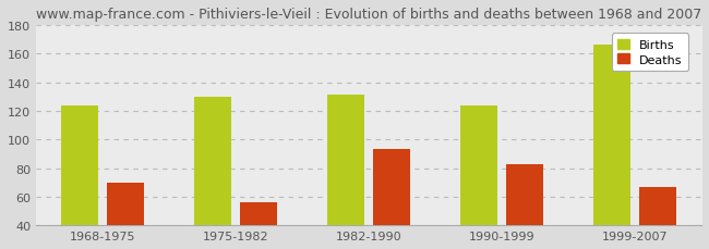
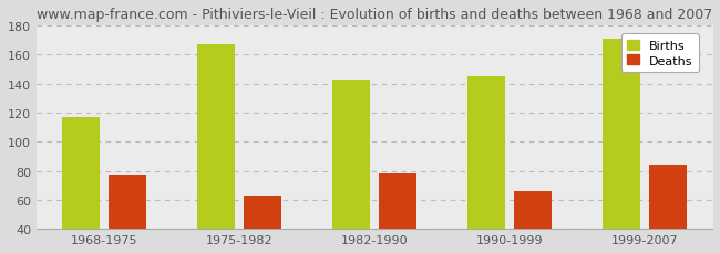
Births/1968-1975: 124 -> 117
Deaths/1968-1975: 70 -> 77
Births/1975-1982: 130 -> 167
Deaths/1975-1982: 56 -> 63
Births/1982-1990: 131 -> 143
Deaths/1982-1990: 93 -> 78
Births/1990-1999: 124 -> 145
Deaths/1990-1999: 83 -> 66
Births/1999-2007: 166 -> 171
Deaths/1999-2007: 67 -> 84
